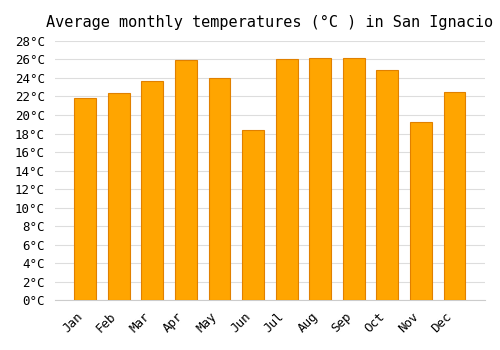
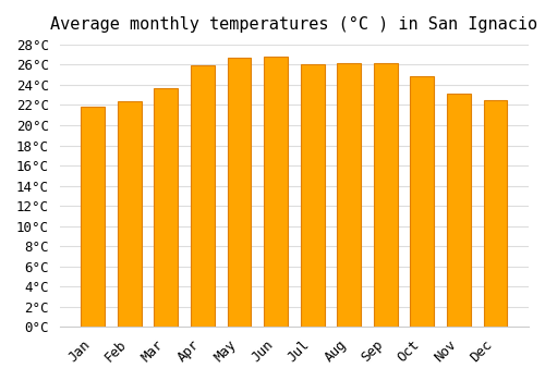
May: 24.0°C -> 26.7°C
Jun: 18.4°C -> 26.8°C
Nov: 19.2°C -> 23.1°C
